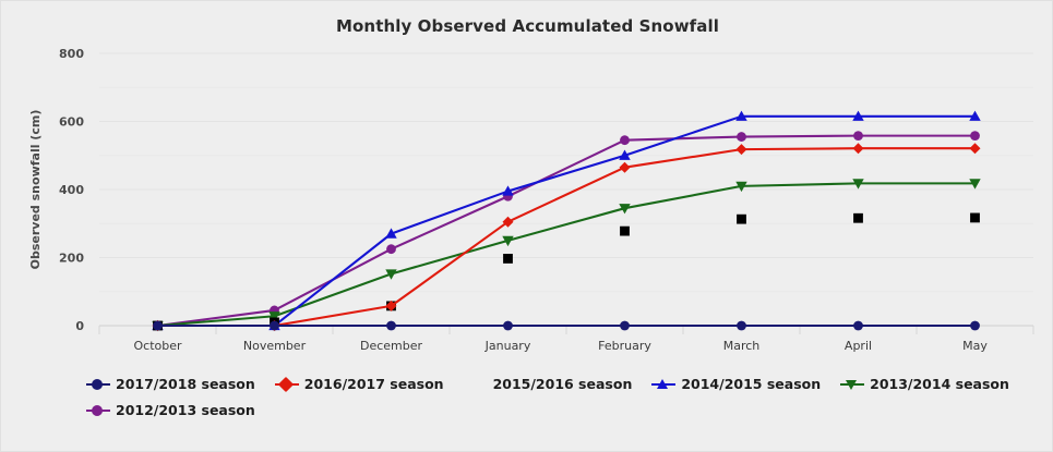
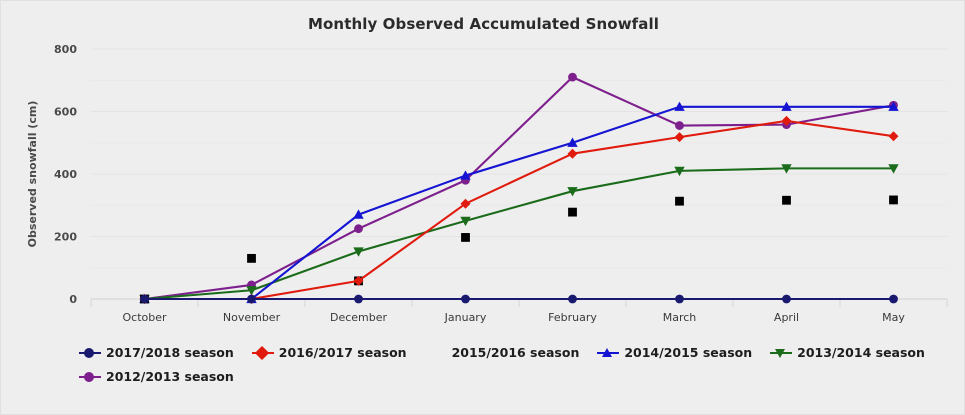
2015/2016 season/November: 10 -> 130
2012/2013 season/February: 540 -> 710
2016/2017 season/April: 520 -> 570
2012/2013 season/May: 560 -> 620
